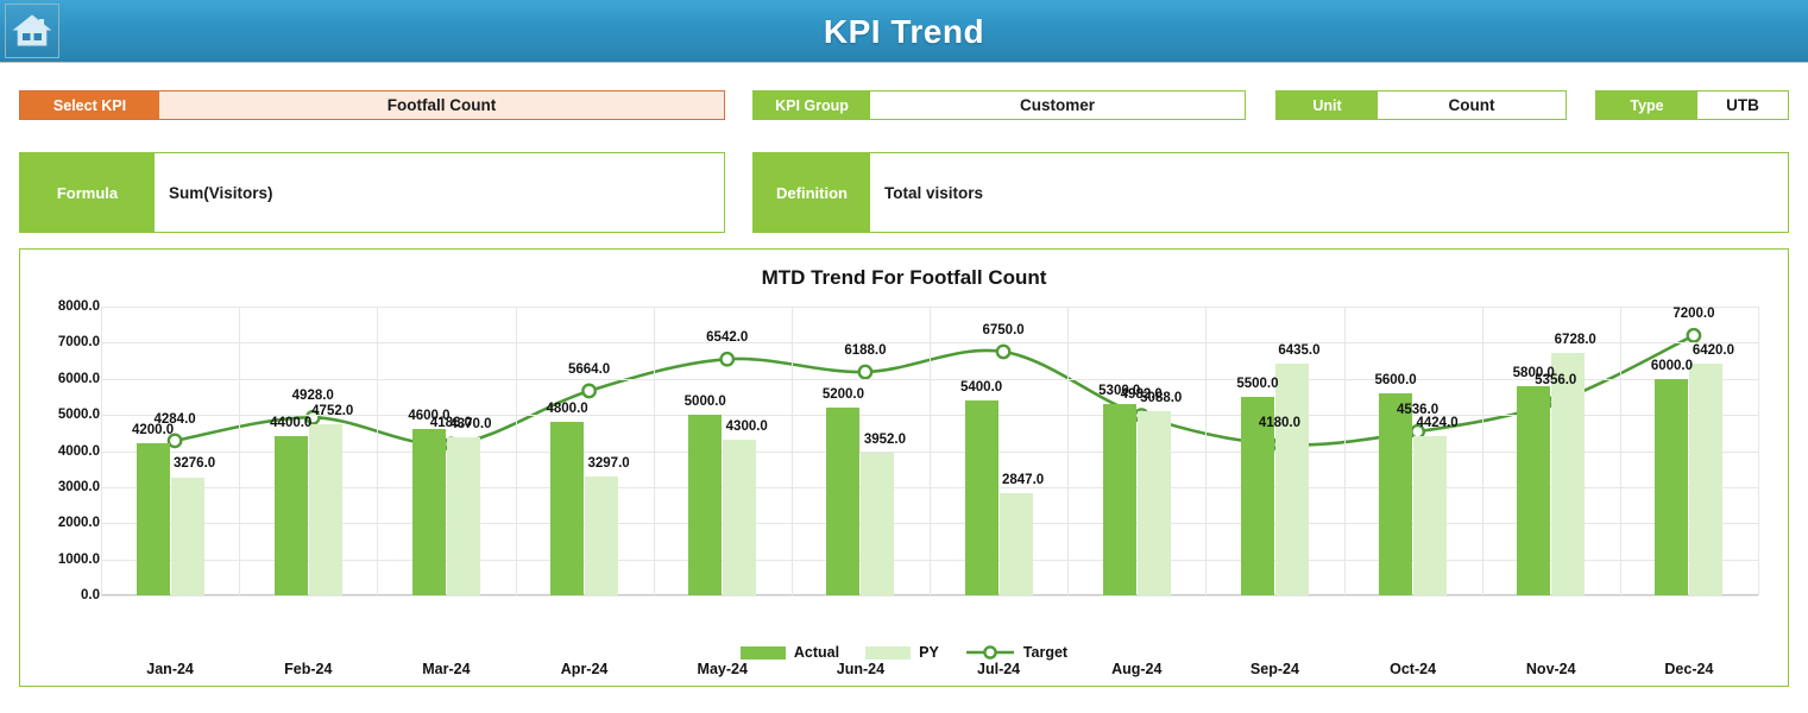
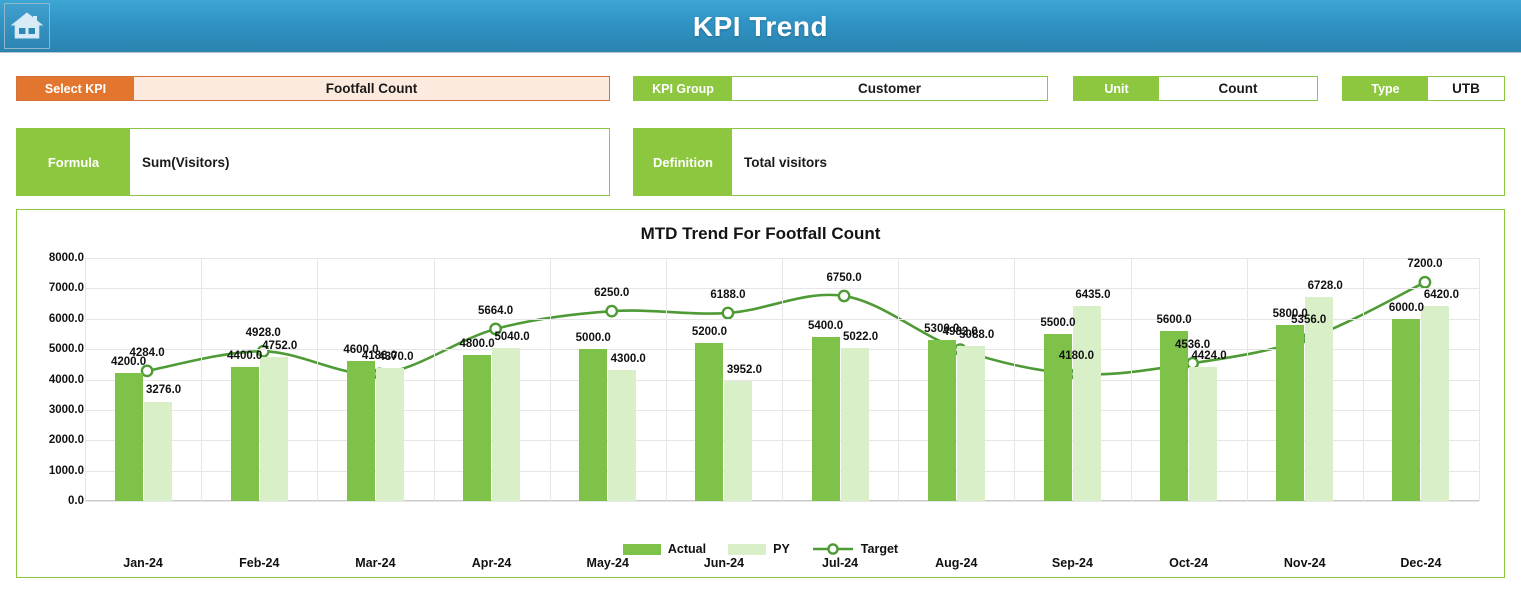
PY/Apr-24: 3297.0 -> 5040.0
Target/May-24: 6542.0 -> 6250.0
PY/Jul-24: 2847.0 -> 5022.0
